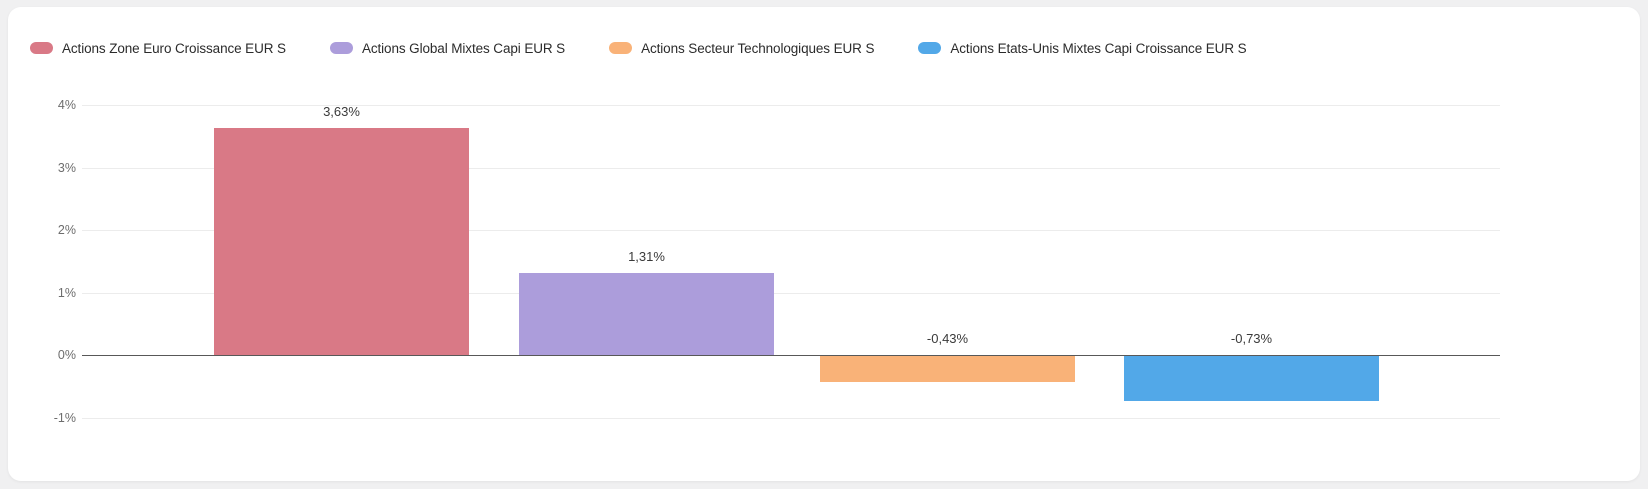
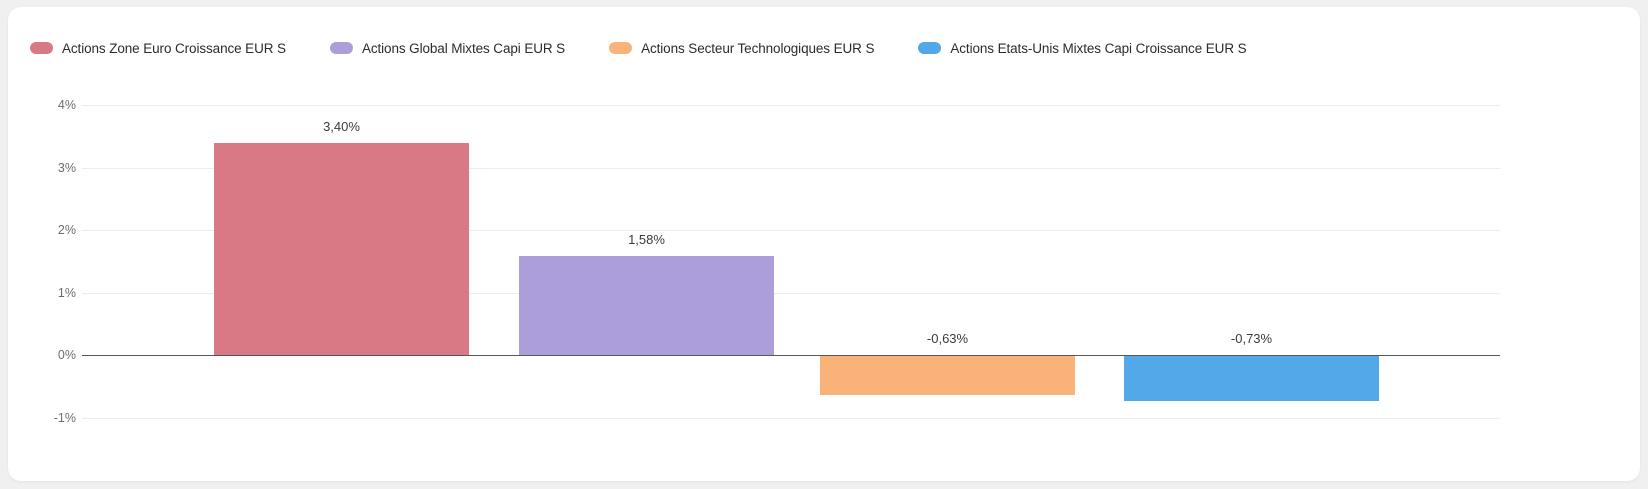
Actions Zone Euro Croissance EUR S: 3,63% -> 3,40%
Actions Global Mixtes Capi EUR S: 1,31% -> 1,58%
Actions Secteur Technologiques EUR S: -0,43% -> -0,63%
